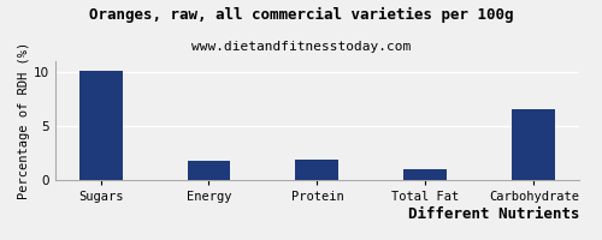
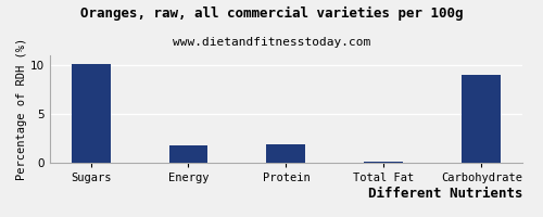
Total Fat: 1.0 -> 0.1
Carbohydrate: 6.6 -> 9.0
